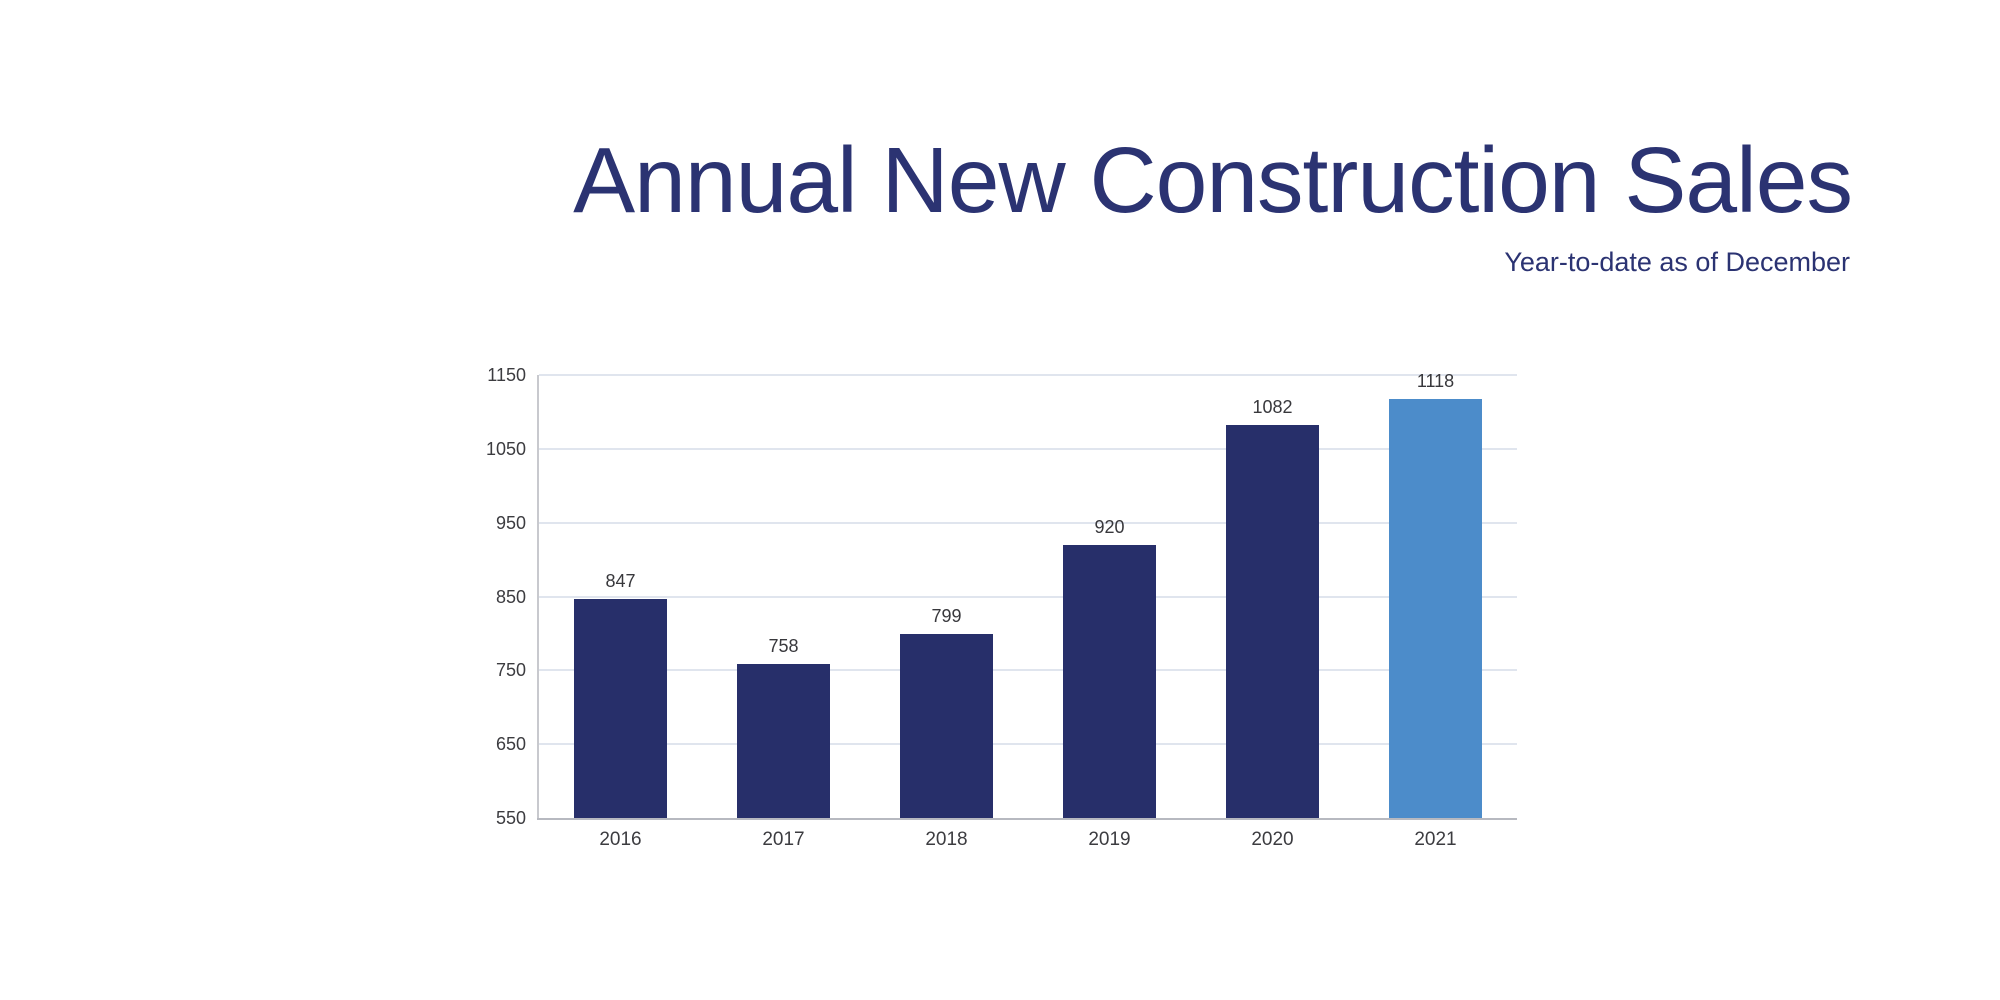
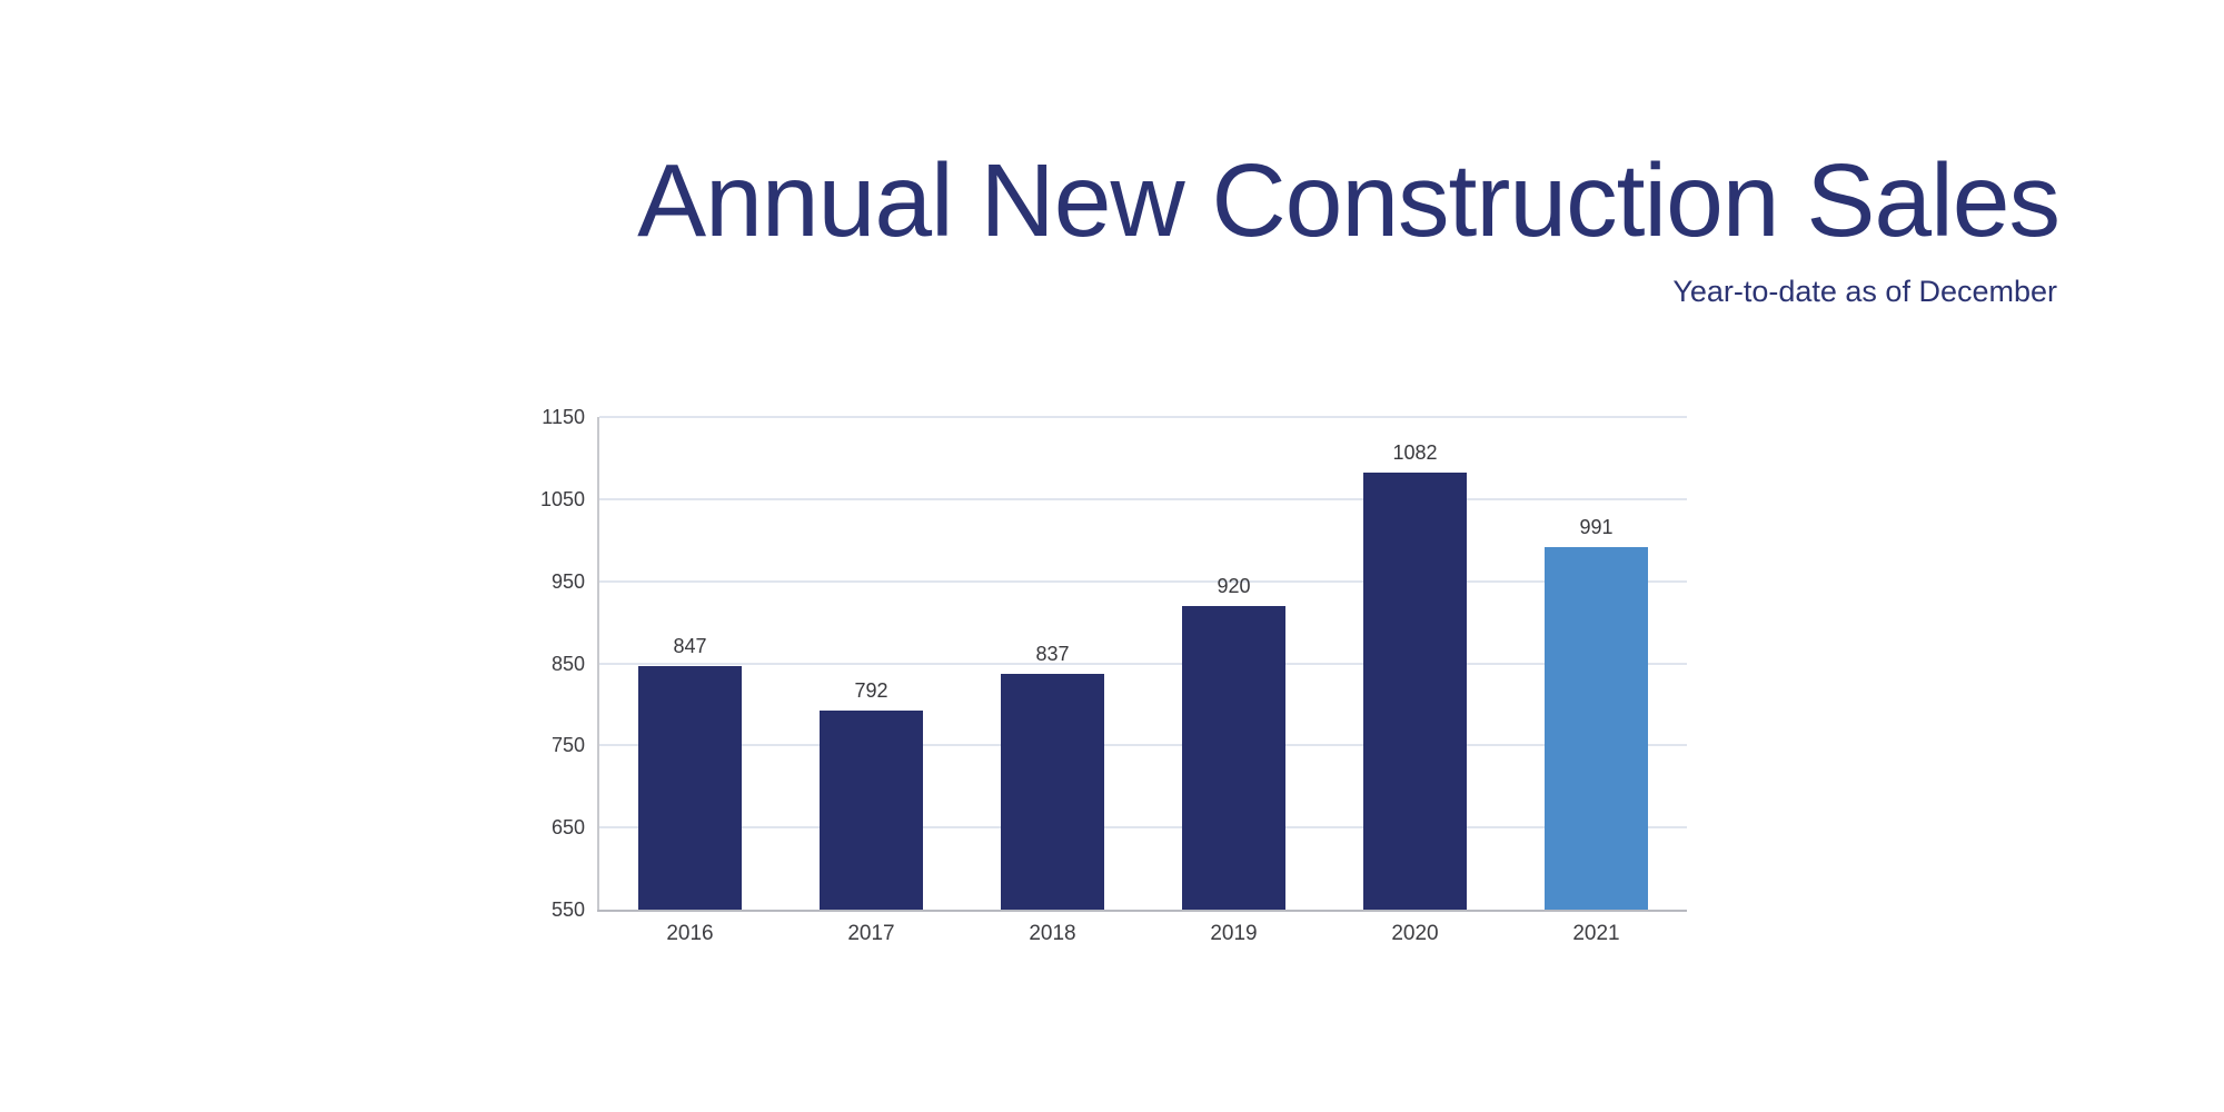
2017: 758 -> 792
2018: 799 -> 837
2021: 1118 -> 991
